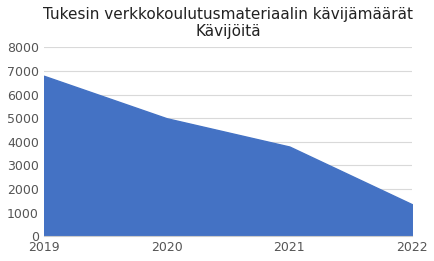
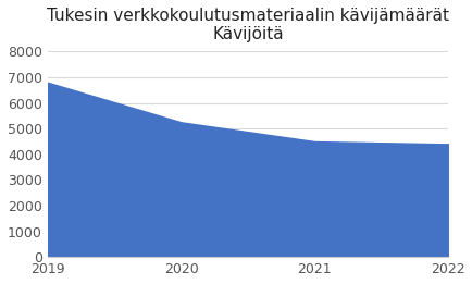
2020: 5000 -> 5250
2021: 3800 -> 4500
2022: 1350 -> 4400
